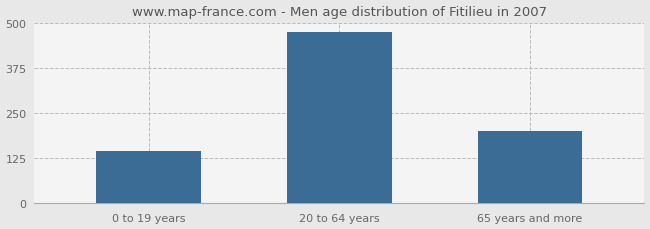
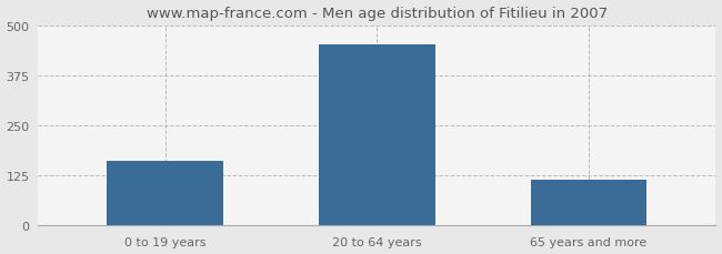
0 to 19 years: 145 -> 162
20 to 64 years: 475 -> 453
65 years and more: 200 -> 113
